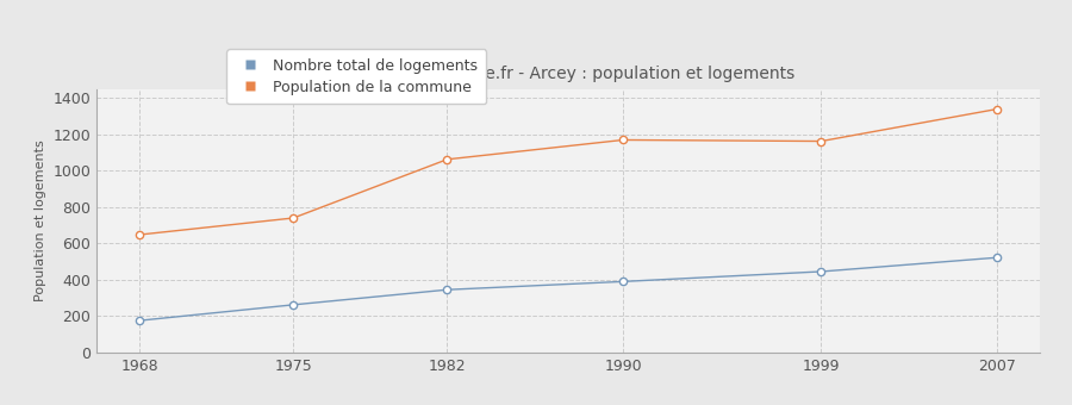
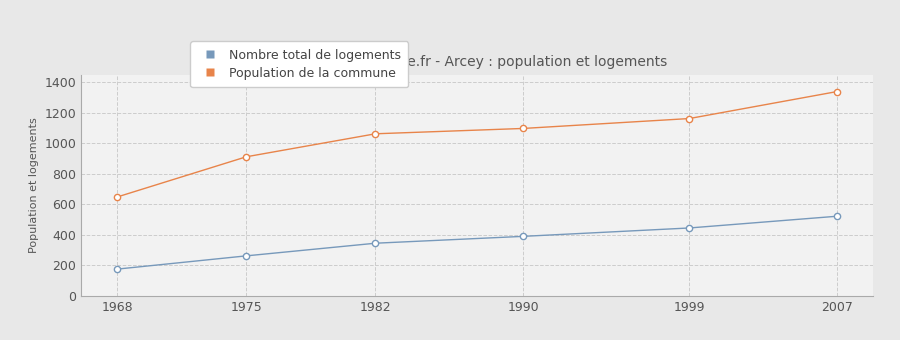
Population de la commune/1975: 740 -> 910
Population de la commune/1990: 1170 -> 1100
